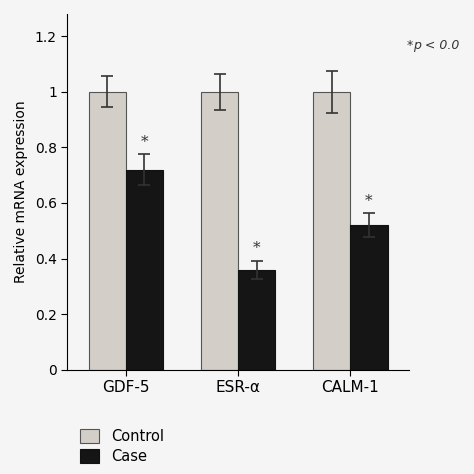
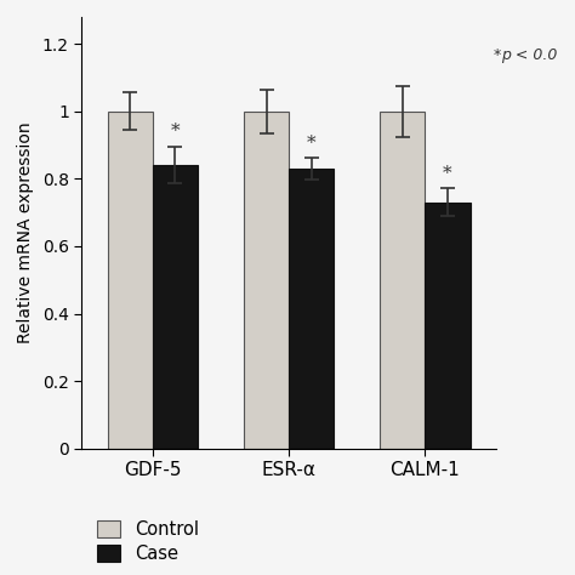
Case/GDF-5: 0.72 -> 0.84
Case/ESR-α: 0.36 -> 0.83
Case/CALM-1: 0.52 -> 0.73
